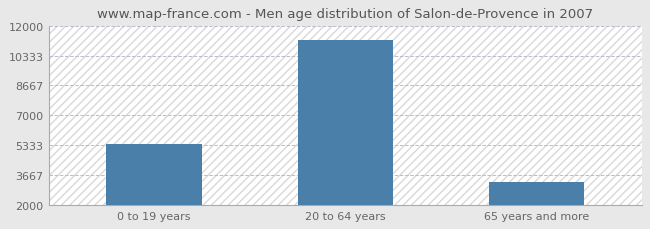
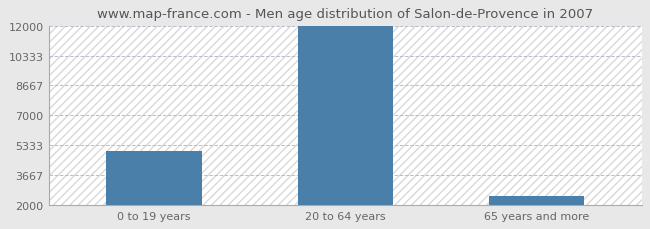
0 to 19 years: 5400 -> 5000
20 to 64 years: 11200 -> 12000
65 years and more: 3300 -> 2500
